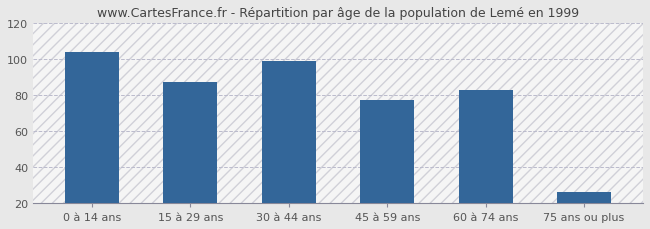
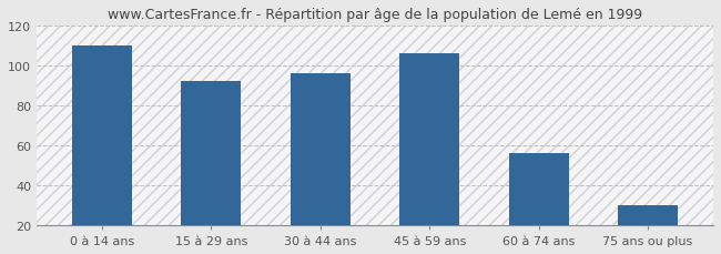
0 à 14 ans: 104 -> 110
15 à 29 ans: 87 -> 92
30 à 44 ans: 99 -> 96
45 à 59 ans: 77 -> 106
60 à 74 ans: 83 -> 56
75 ans ou plus: 26 -> 30
